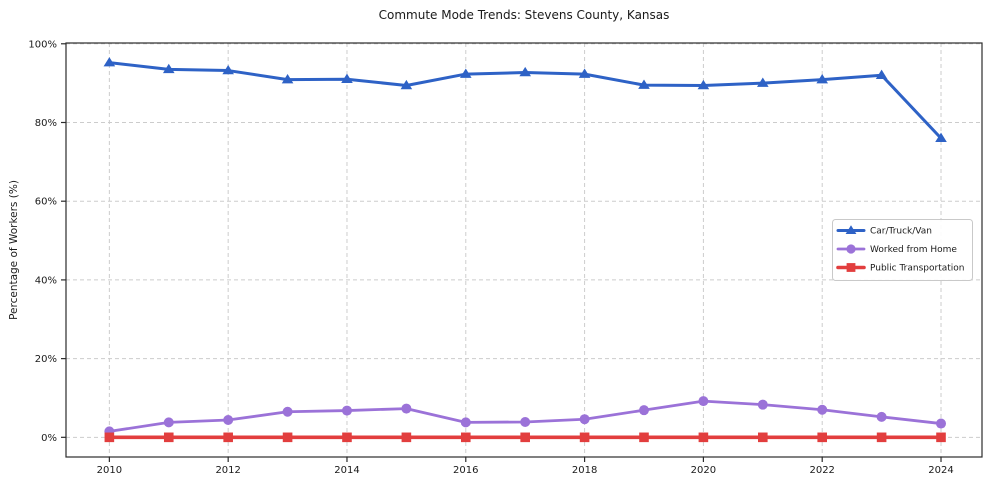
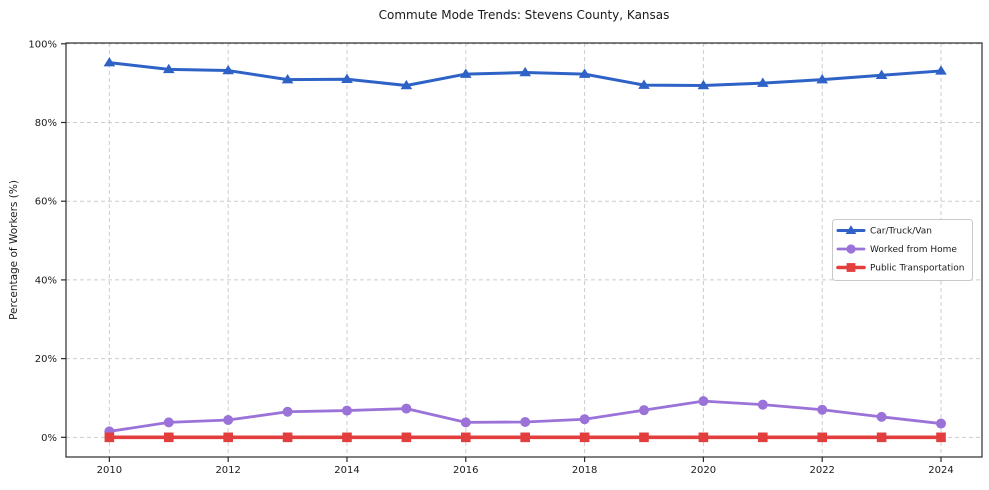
Car/Truck/Van/2024: 76% -> 93%
